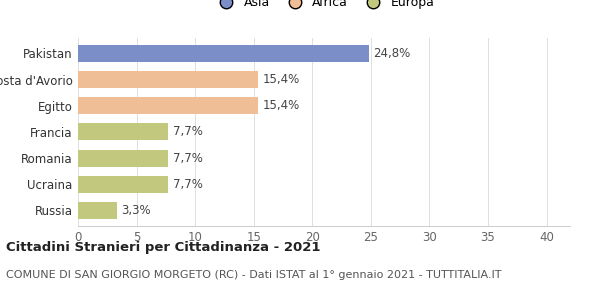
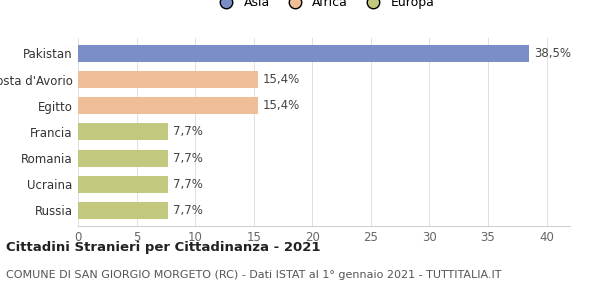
Pakistan: 24,8% -> 38,5%
Russia: 3,3% -> 7,7%
